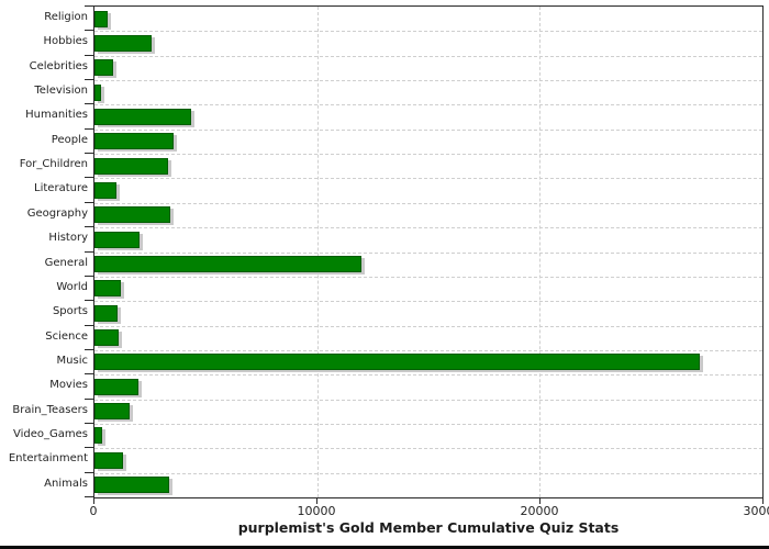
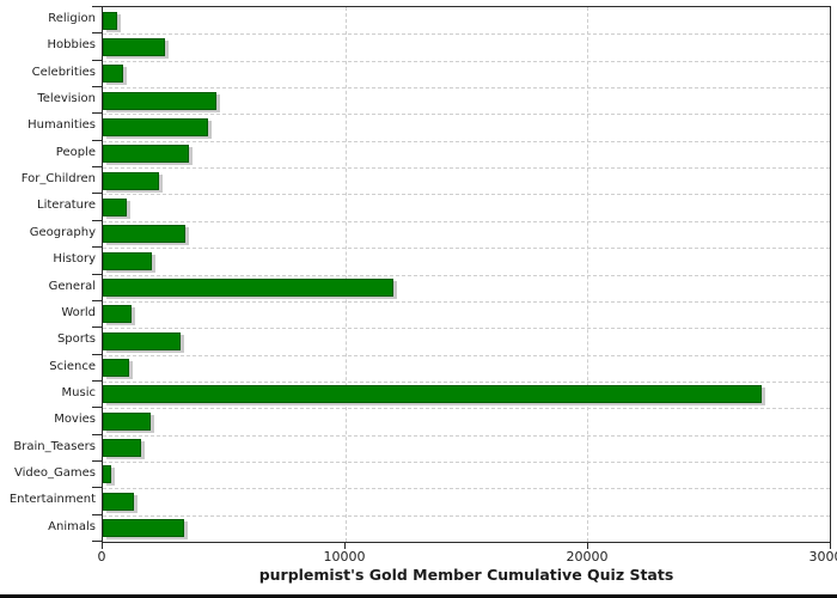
Television: 300 -> 4700
For_Children: 3300 -> 2300
Sports: 1000 -> 3200
